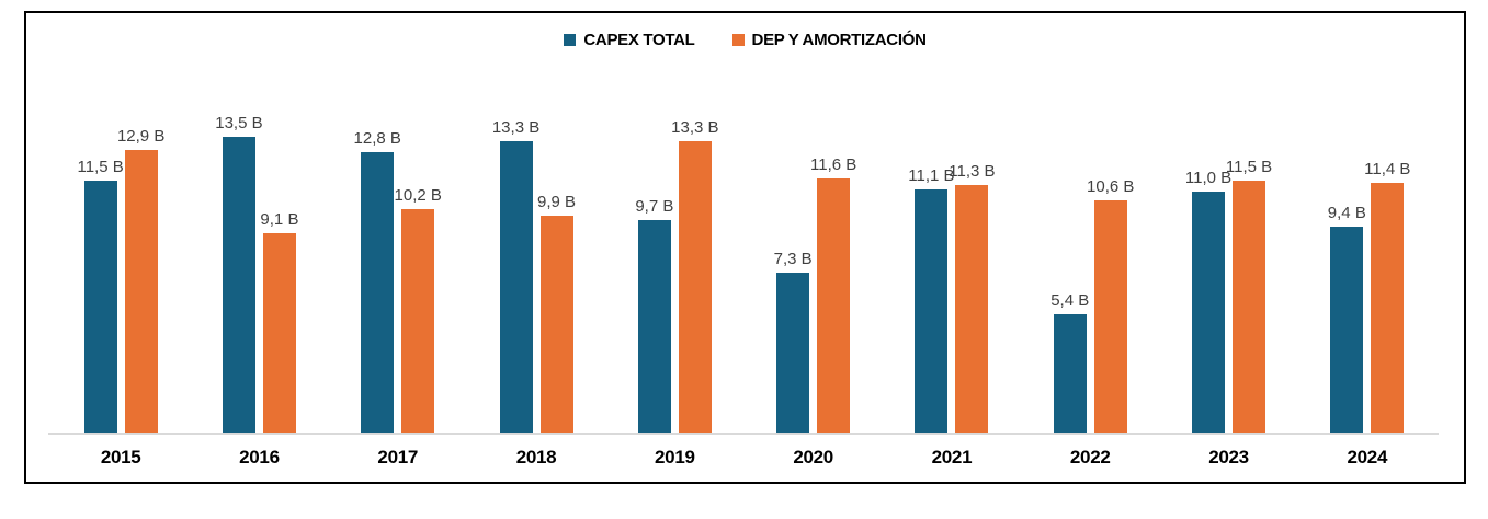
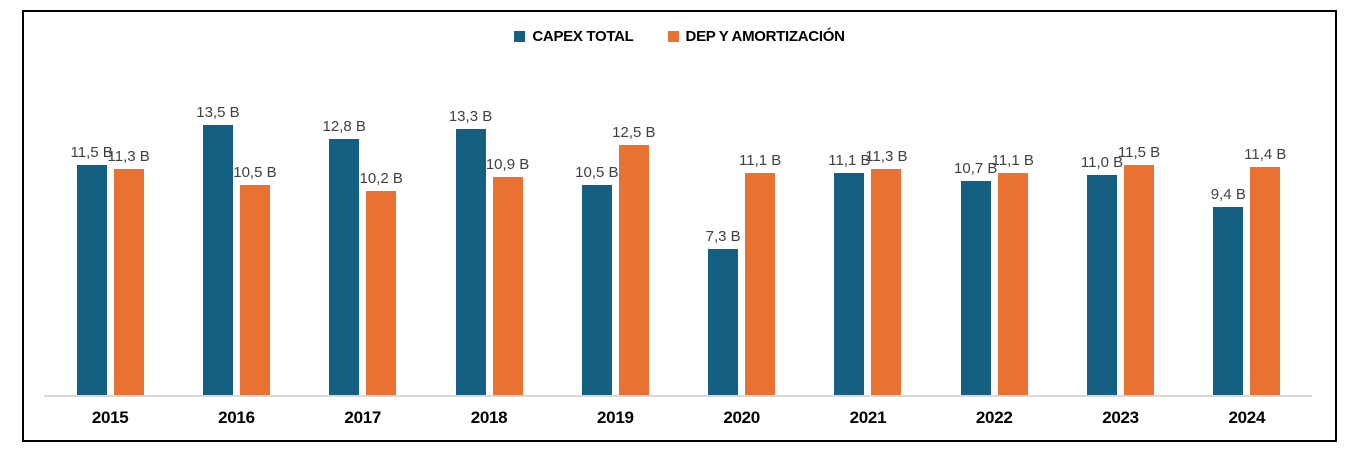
DEP Y AMORTIZACIÓN/2015: 12,9 -> 11,3
DEP Y AMORTIZACIÓN/2016: 9,1 -> 10,5
DEP Y AMORTIZACIÓN/2018: 9,9 -> 10,9
CAPEX TOTAL/2019: 9,7 -> 10,5
DEP Y AMORTIZACIÓN/2019: 13,3 -> 12,5
DEP Y AMORTIZACIÓN/2020: 11,6 -> 11,1
CAPEX TOTAL/2022: 5,4 -> 10,7
DEP Y AMORTIZACIÓN/2022: 10,6 -> 11,1
